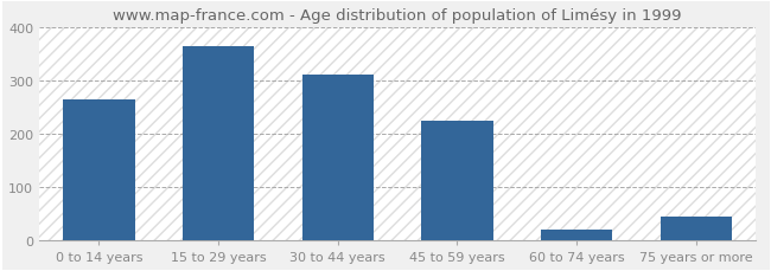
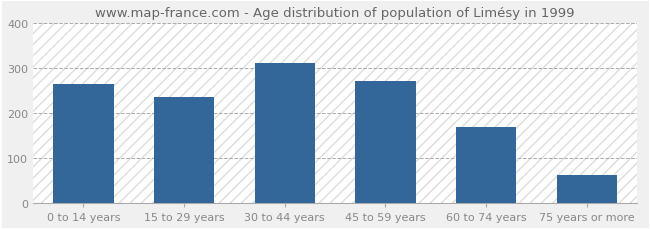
15 to 29 years: 365 -> 236
45 to 59 years: 225 -> 272
60 to 74 years: 20 -> 169
75 years or more: 45 -> 62
